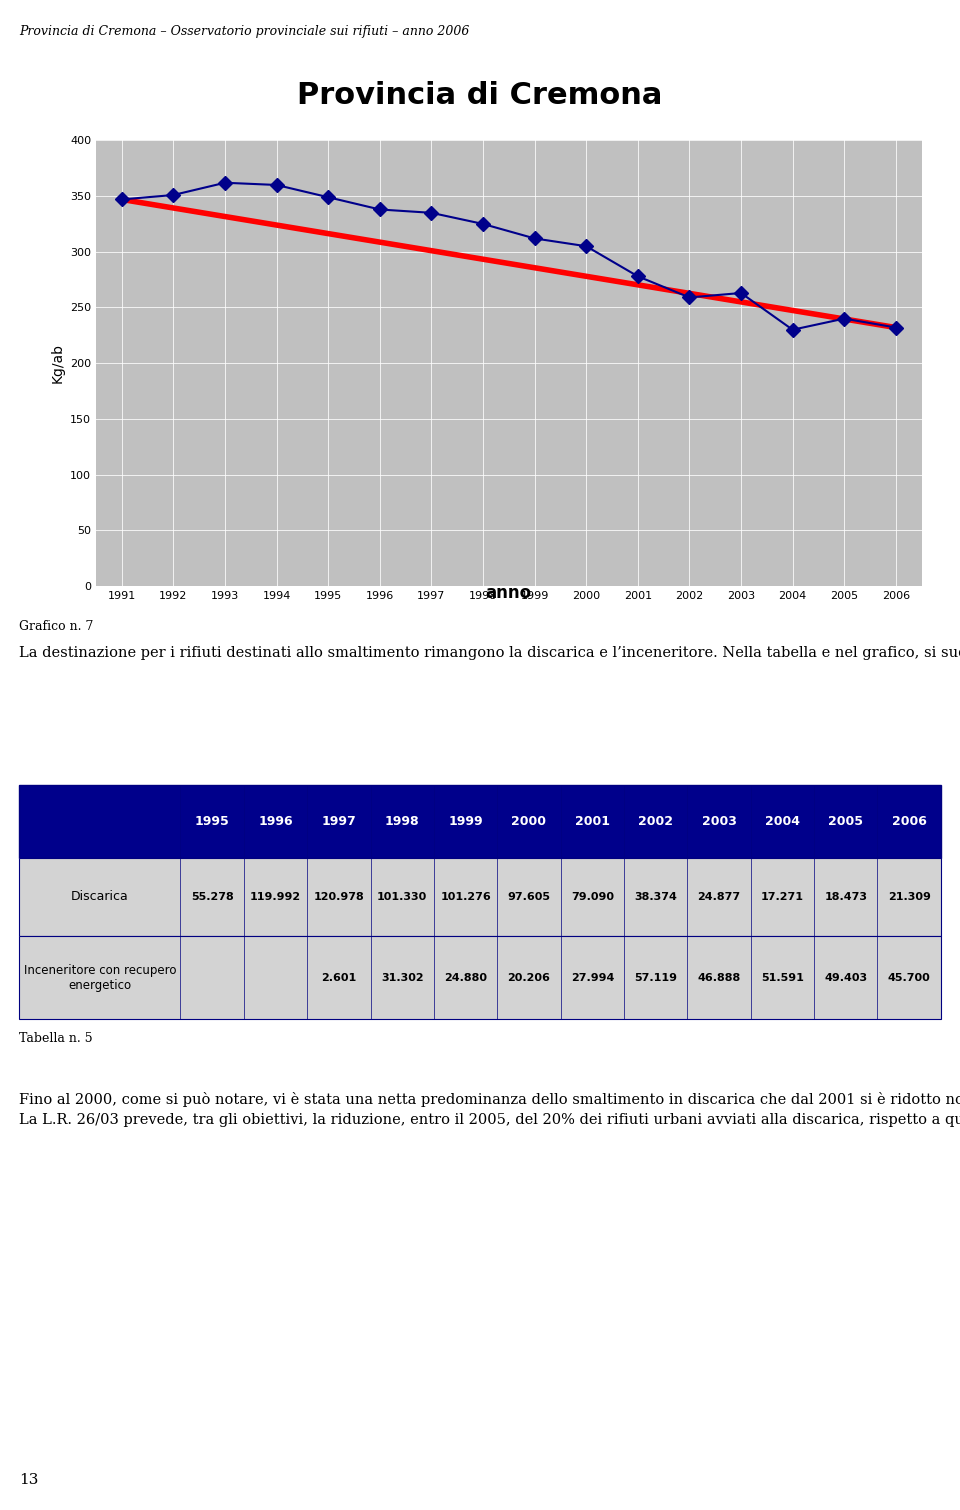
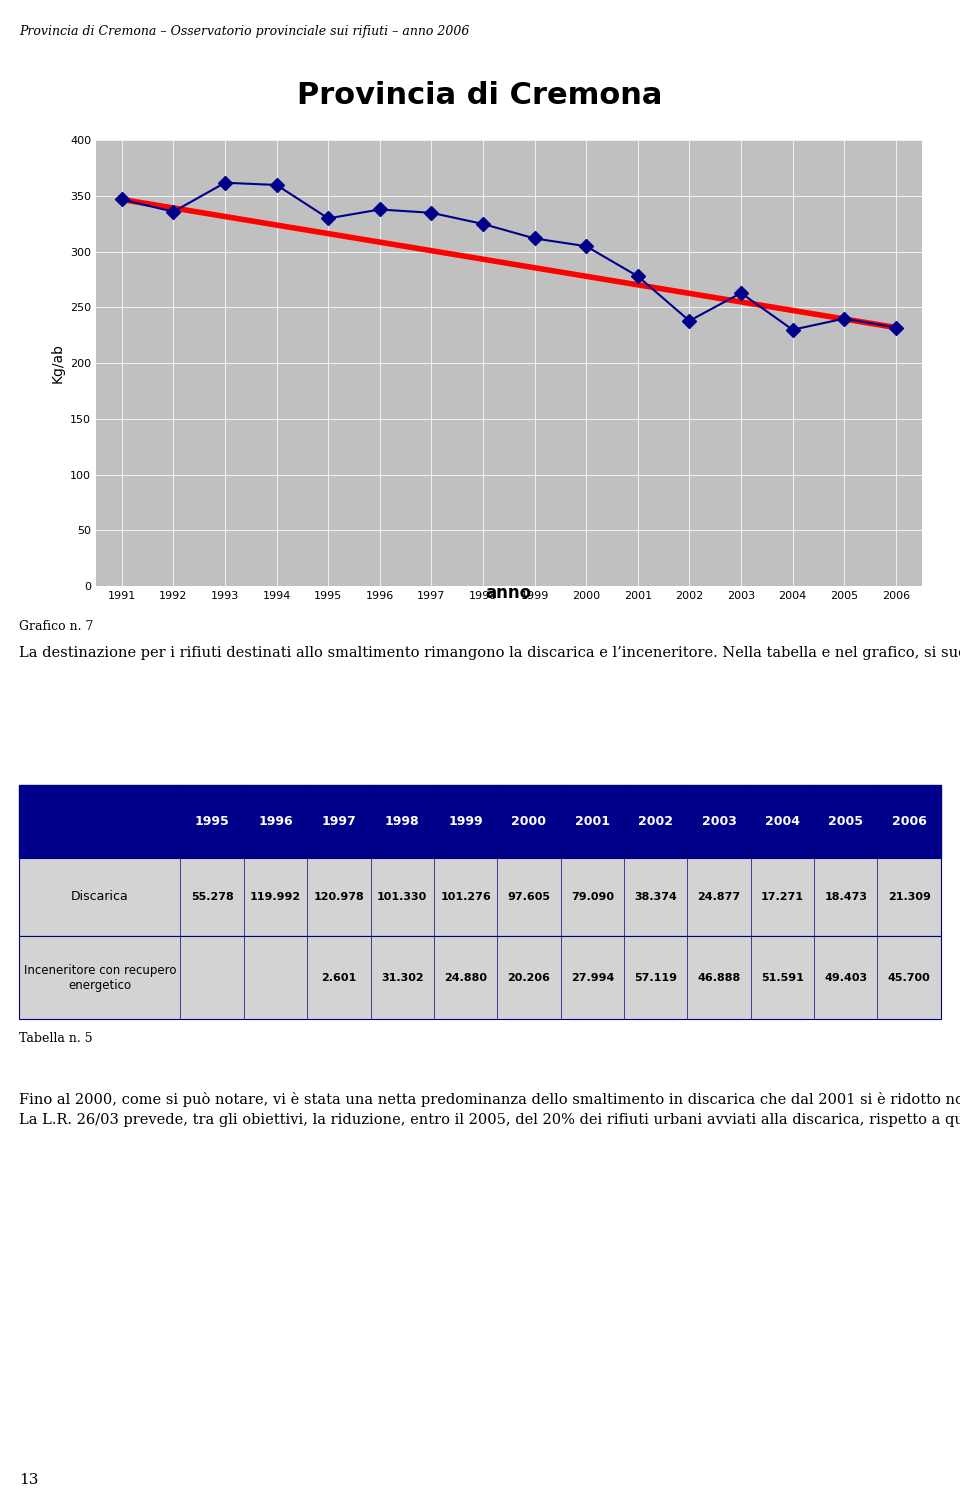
1992: 351 -> 336
1995: 349 -> 330
2002: 259 -> 238
